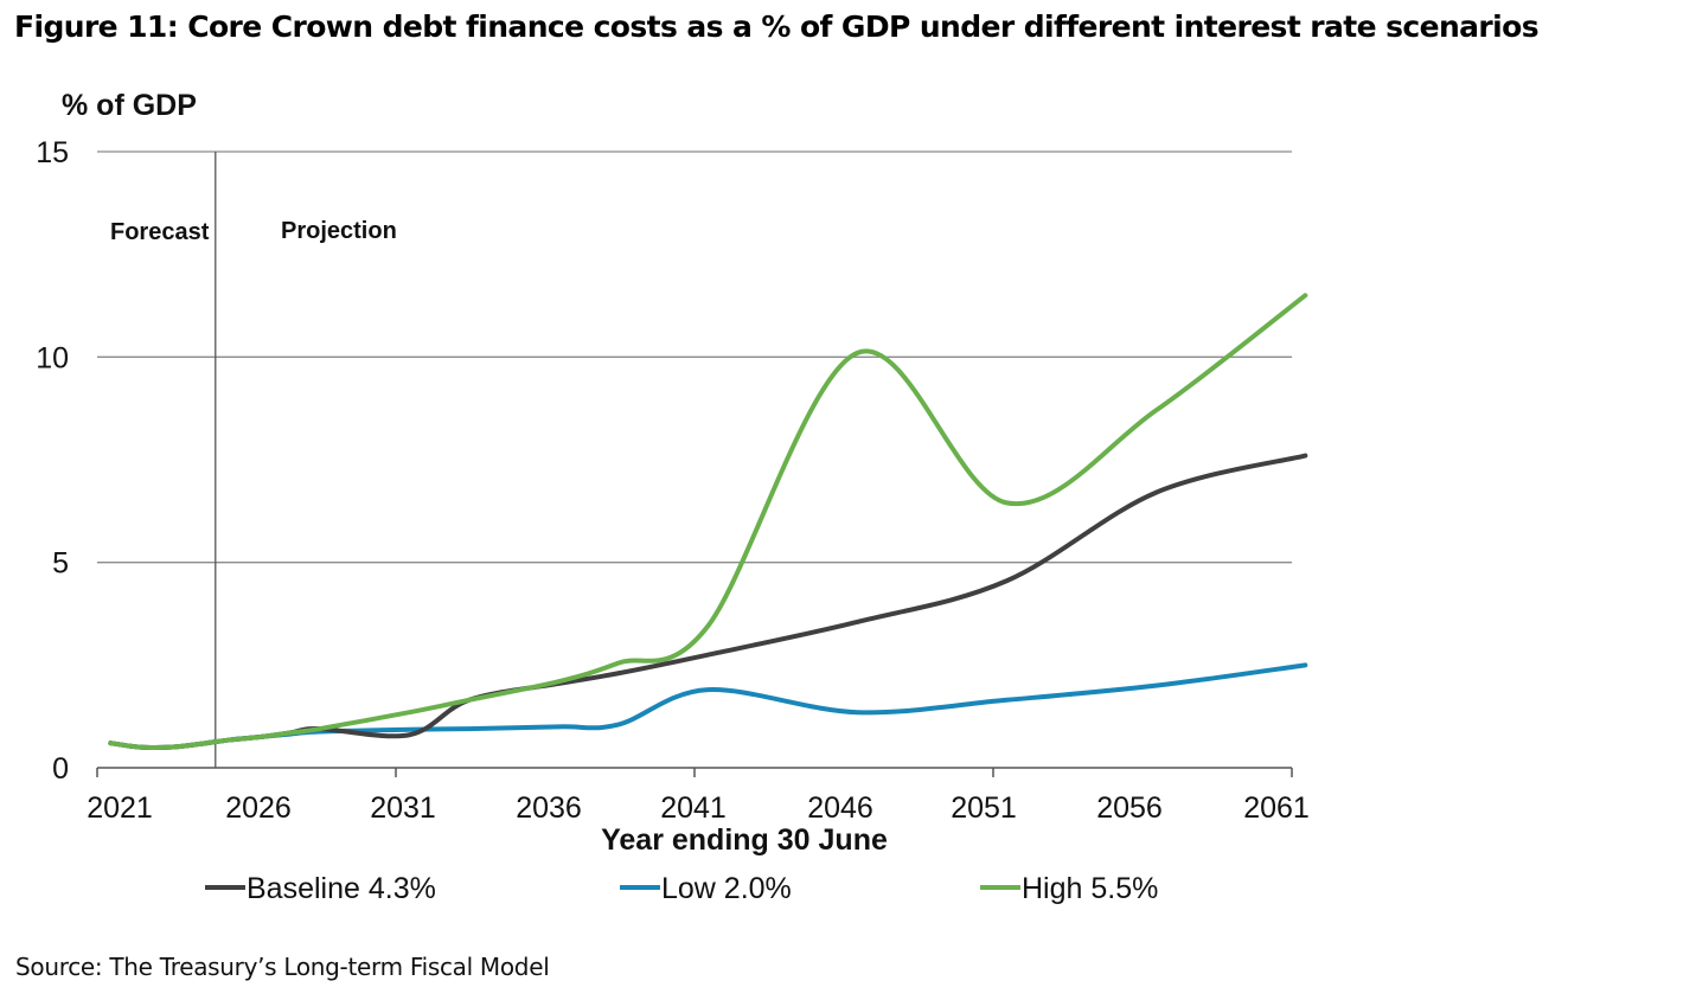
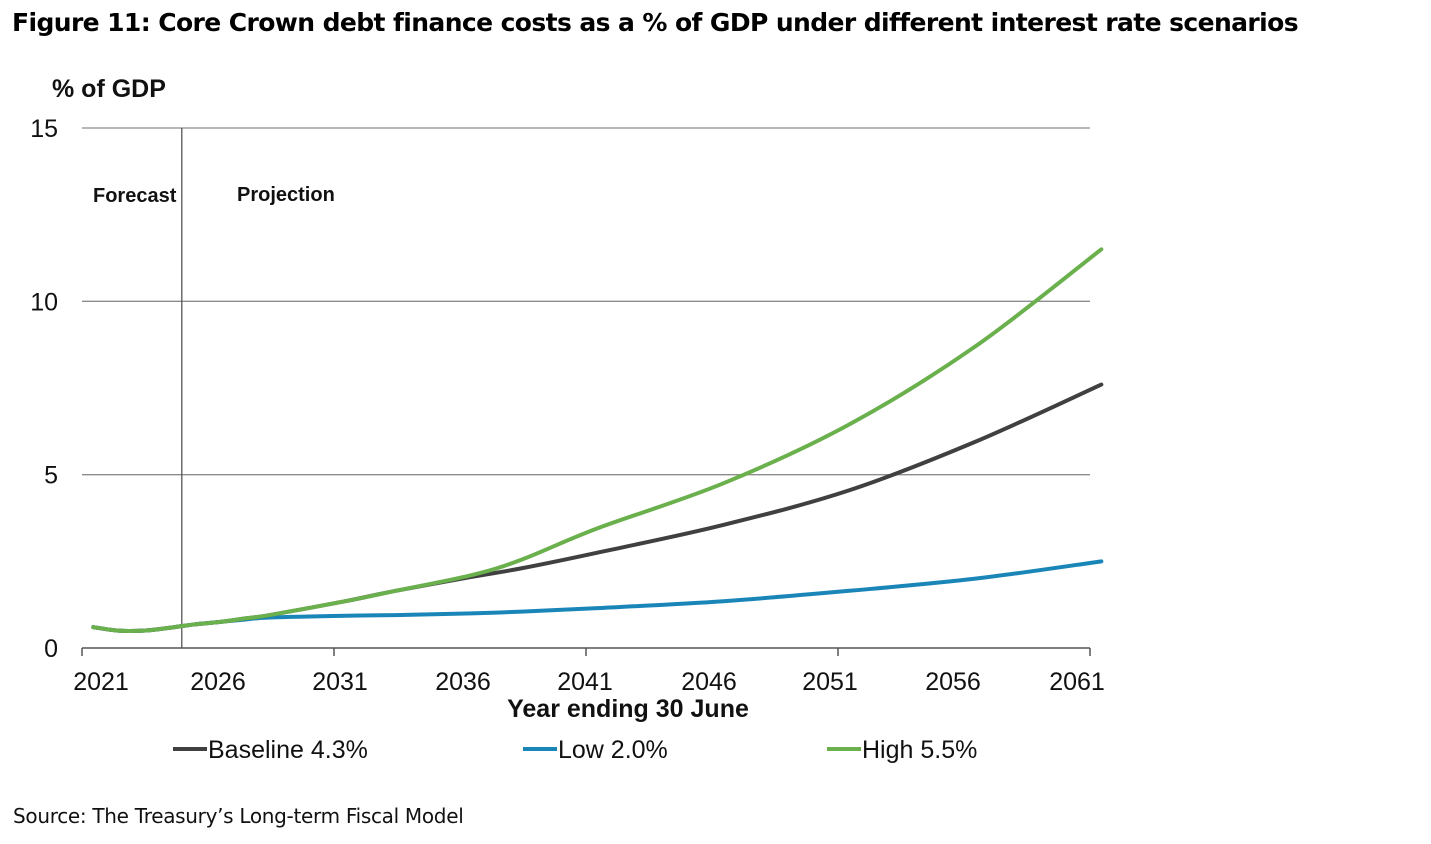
Baseline 4.3%/2031: 0.8 -> 1.4
Low 2.0%/2041: 1.9 -> 1.1
High 5.5%/2046: 10.1 -> 4.8
Baseline 4.3%/2056: 6.7 -> 6.0
